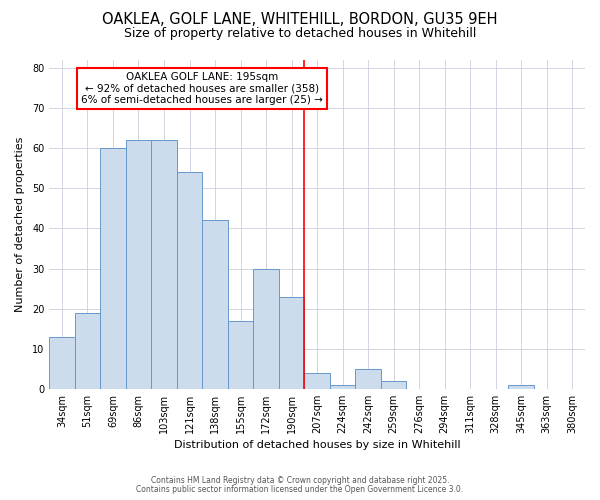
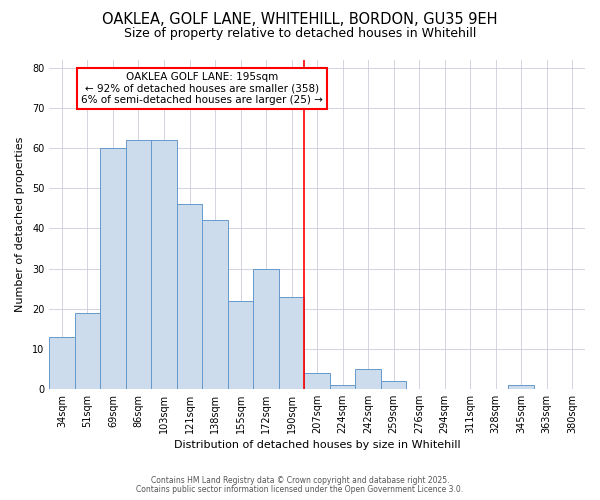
121sqm: 54 -> 46
155sqm: 17 -> 22
